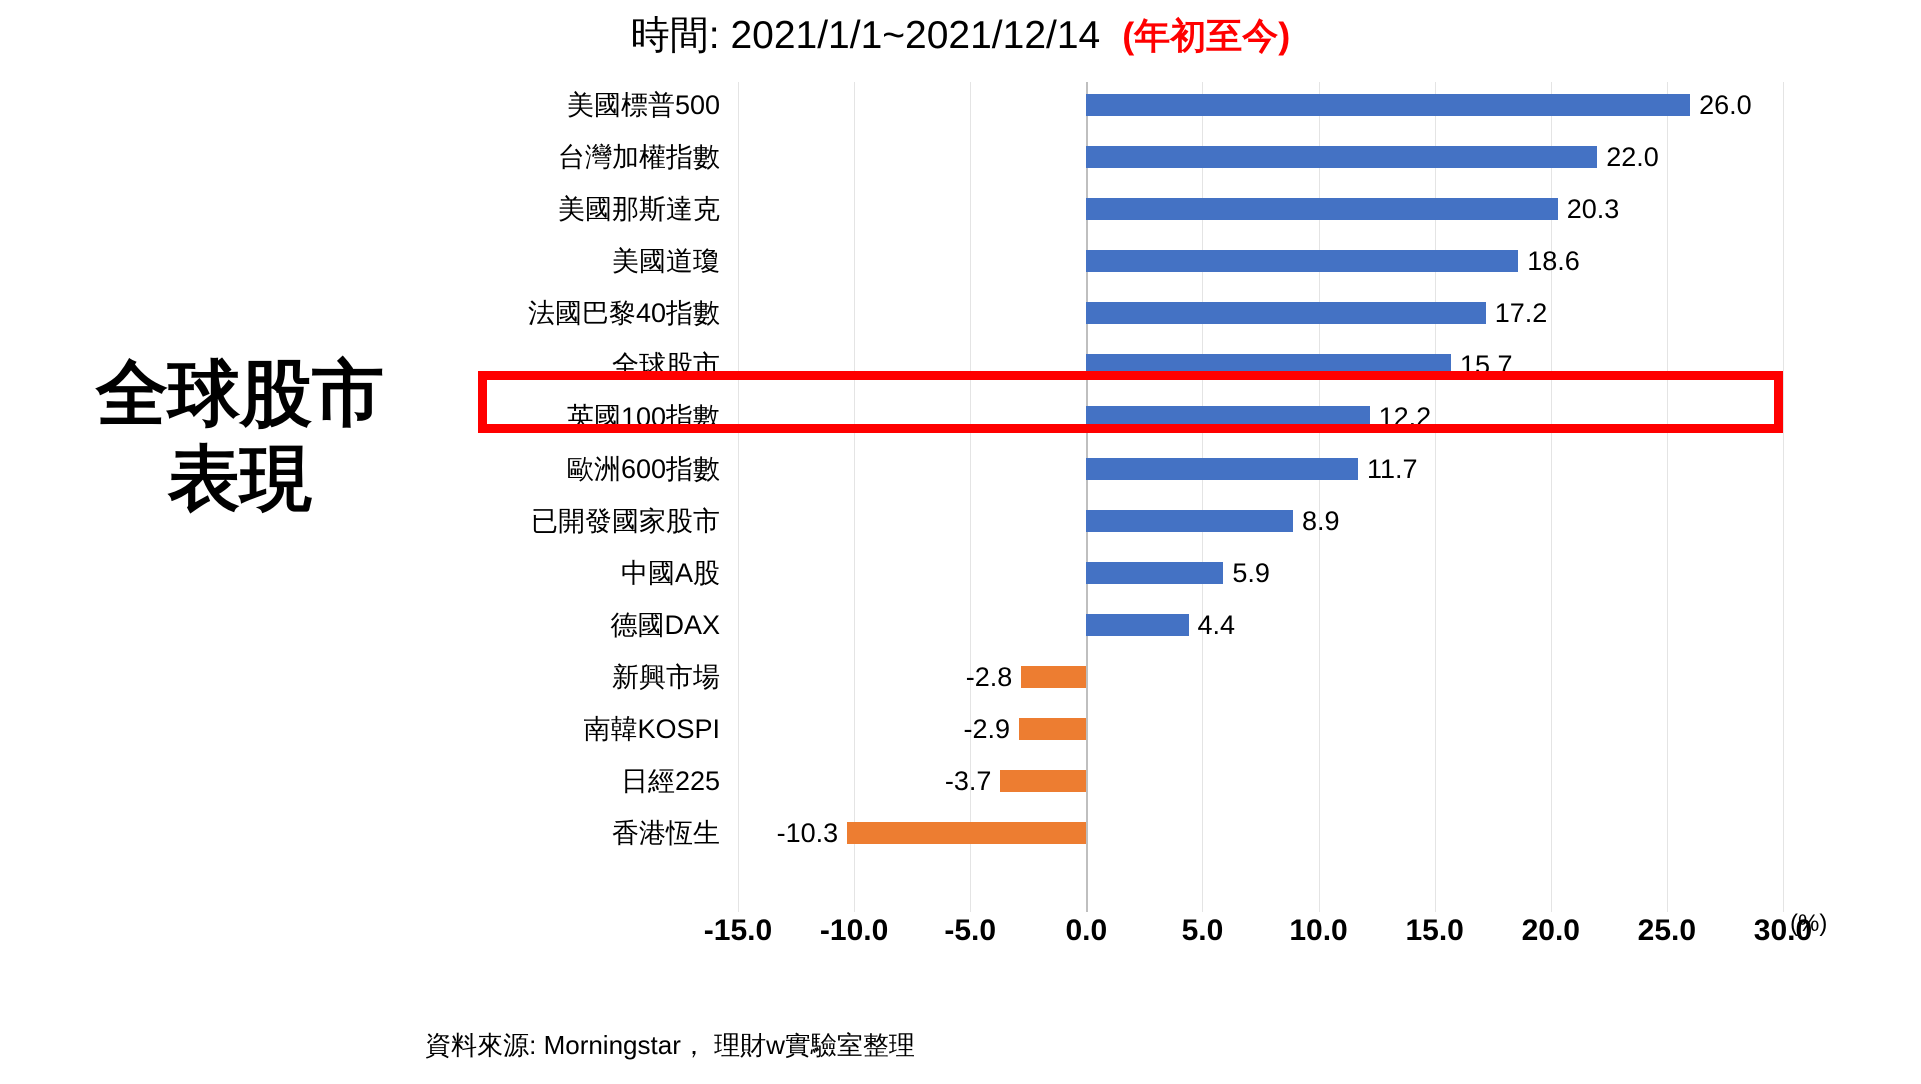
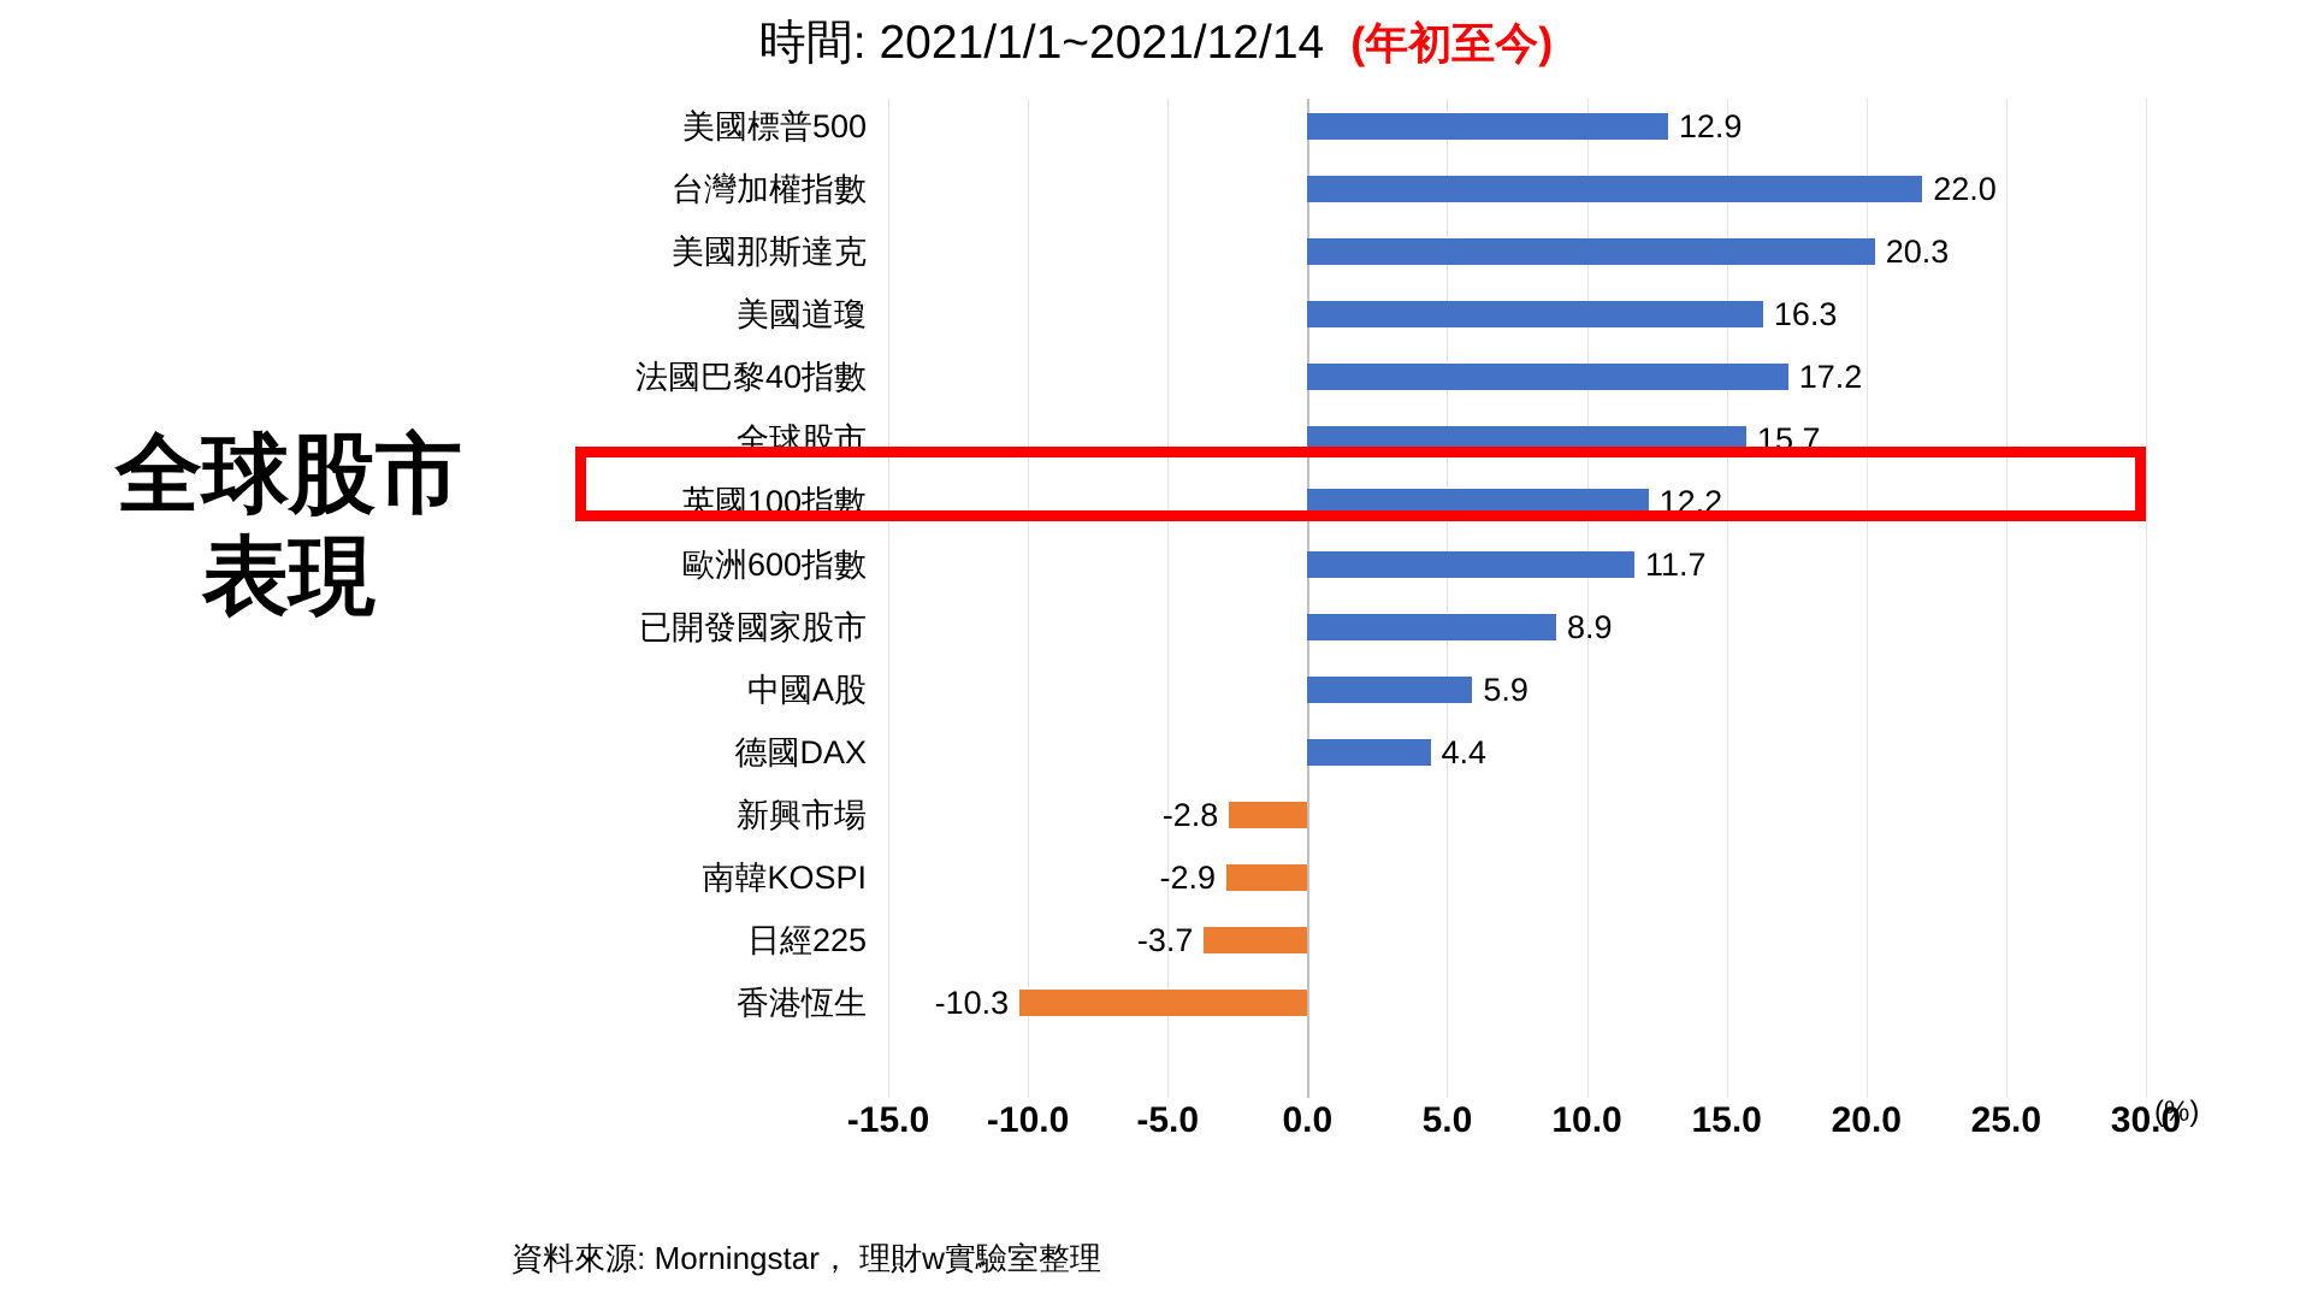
美國標普500: 26.0 -> 12.9
美國道瓊: 18.6 -> 16.3
